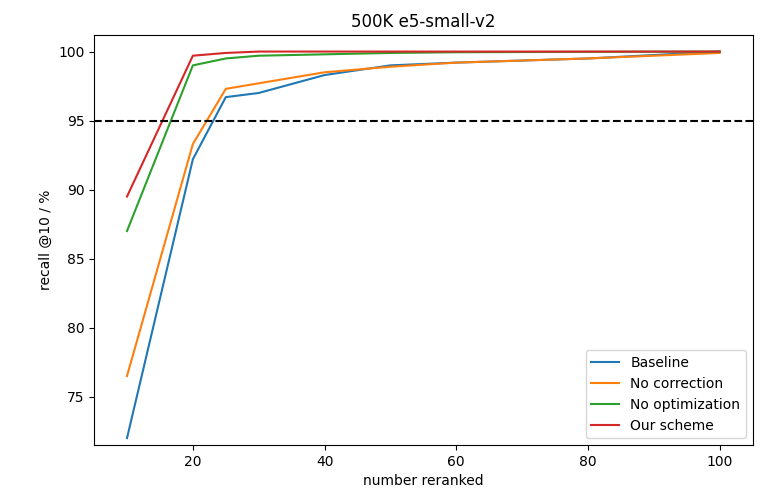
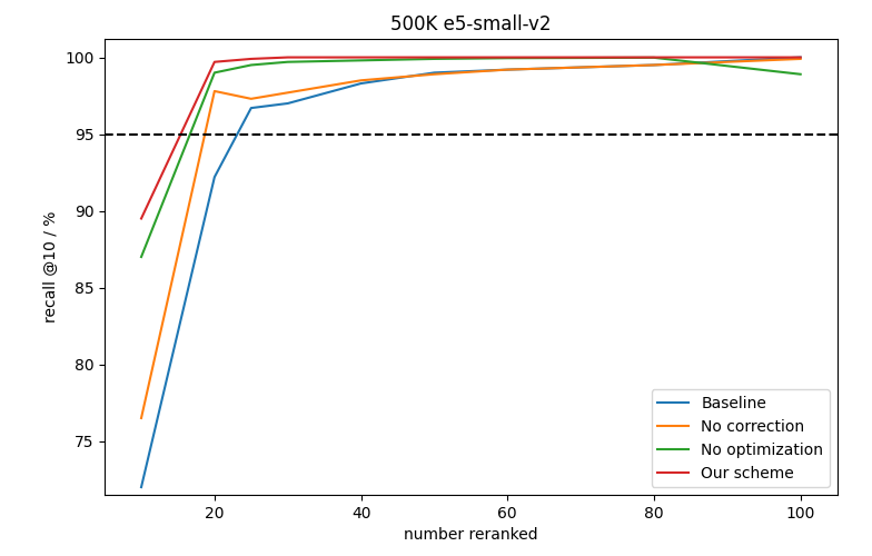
No correction/20: 93.3 -> 97.8
No optimization/100: 100.0 -> 98.9
